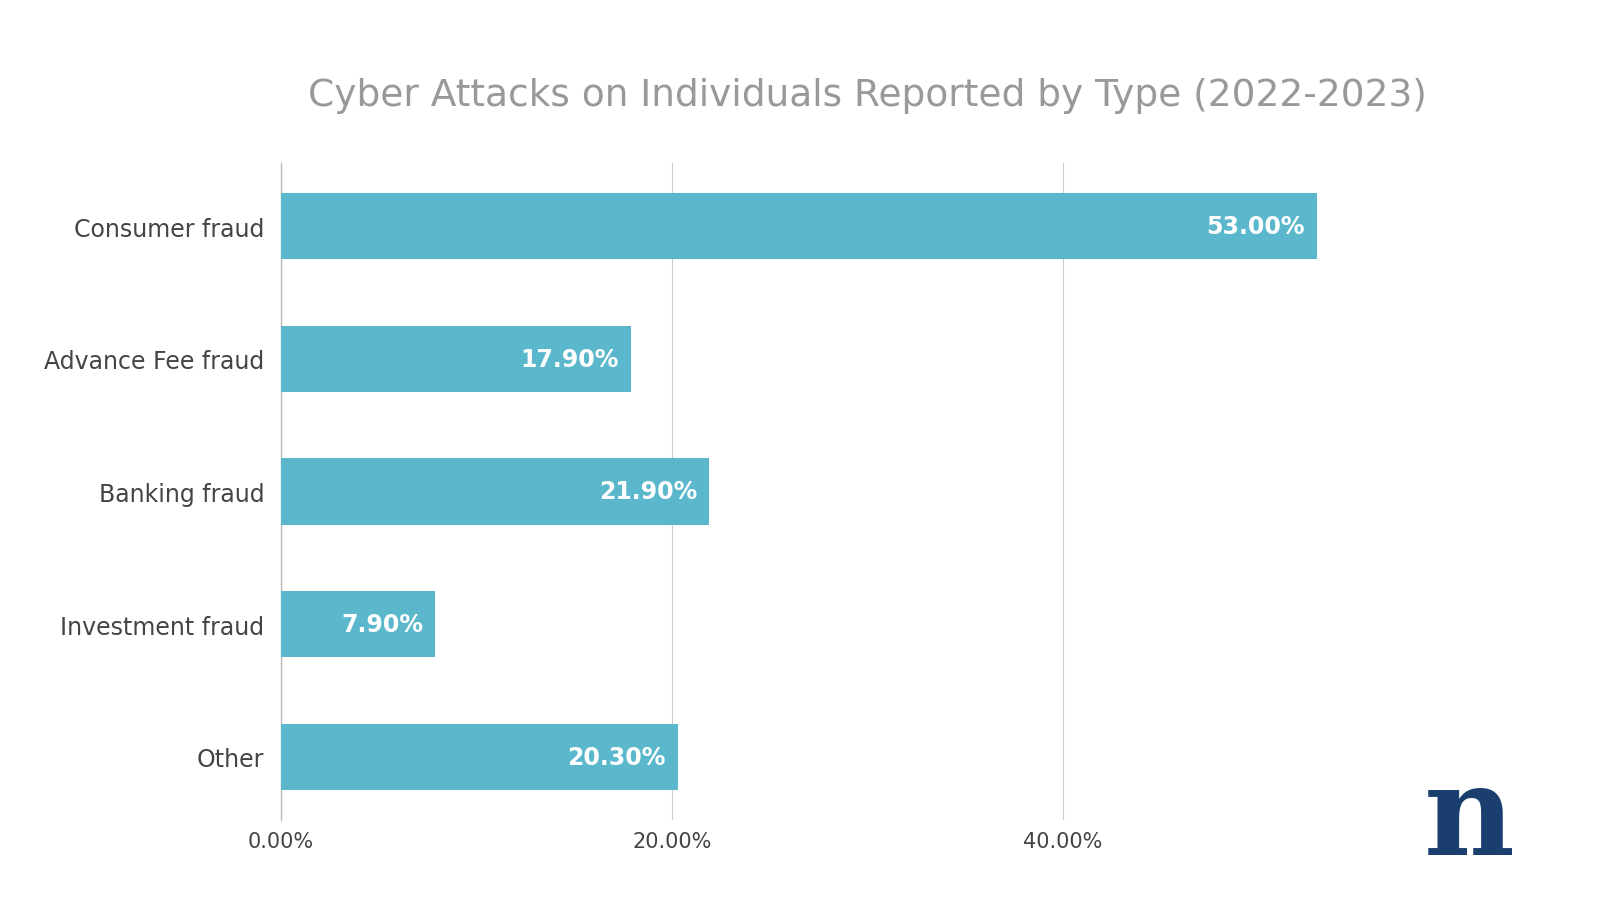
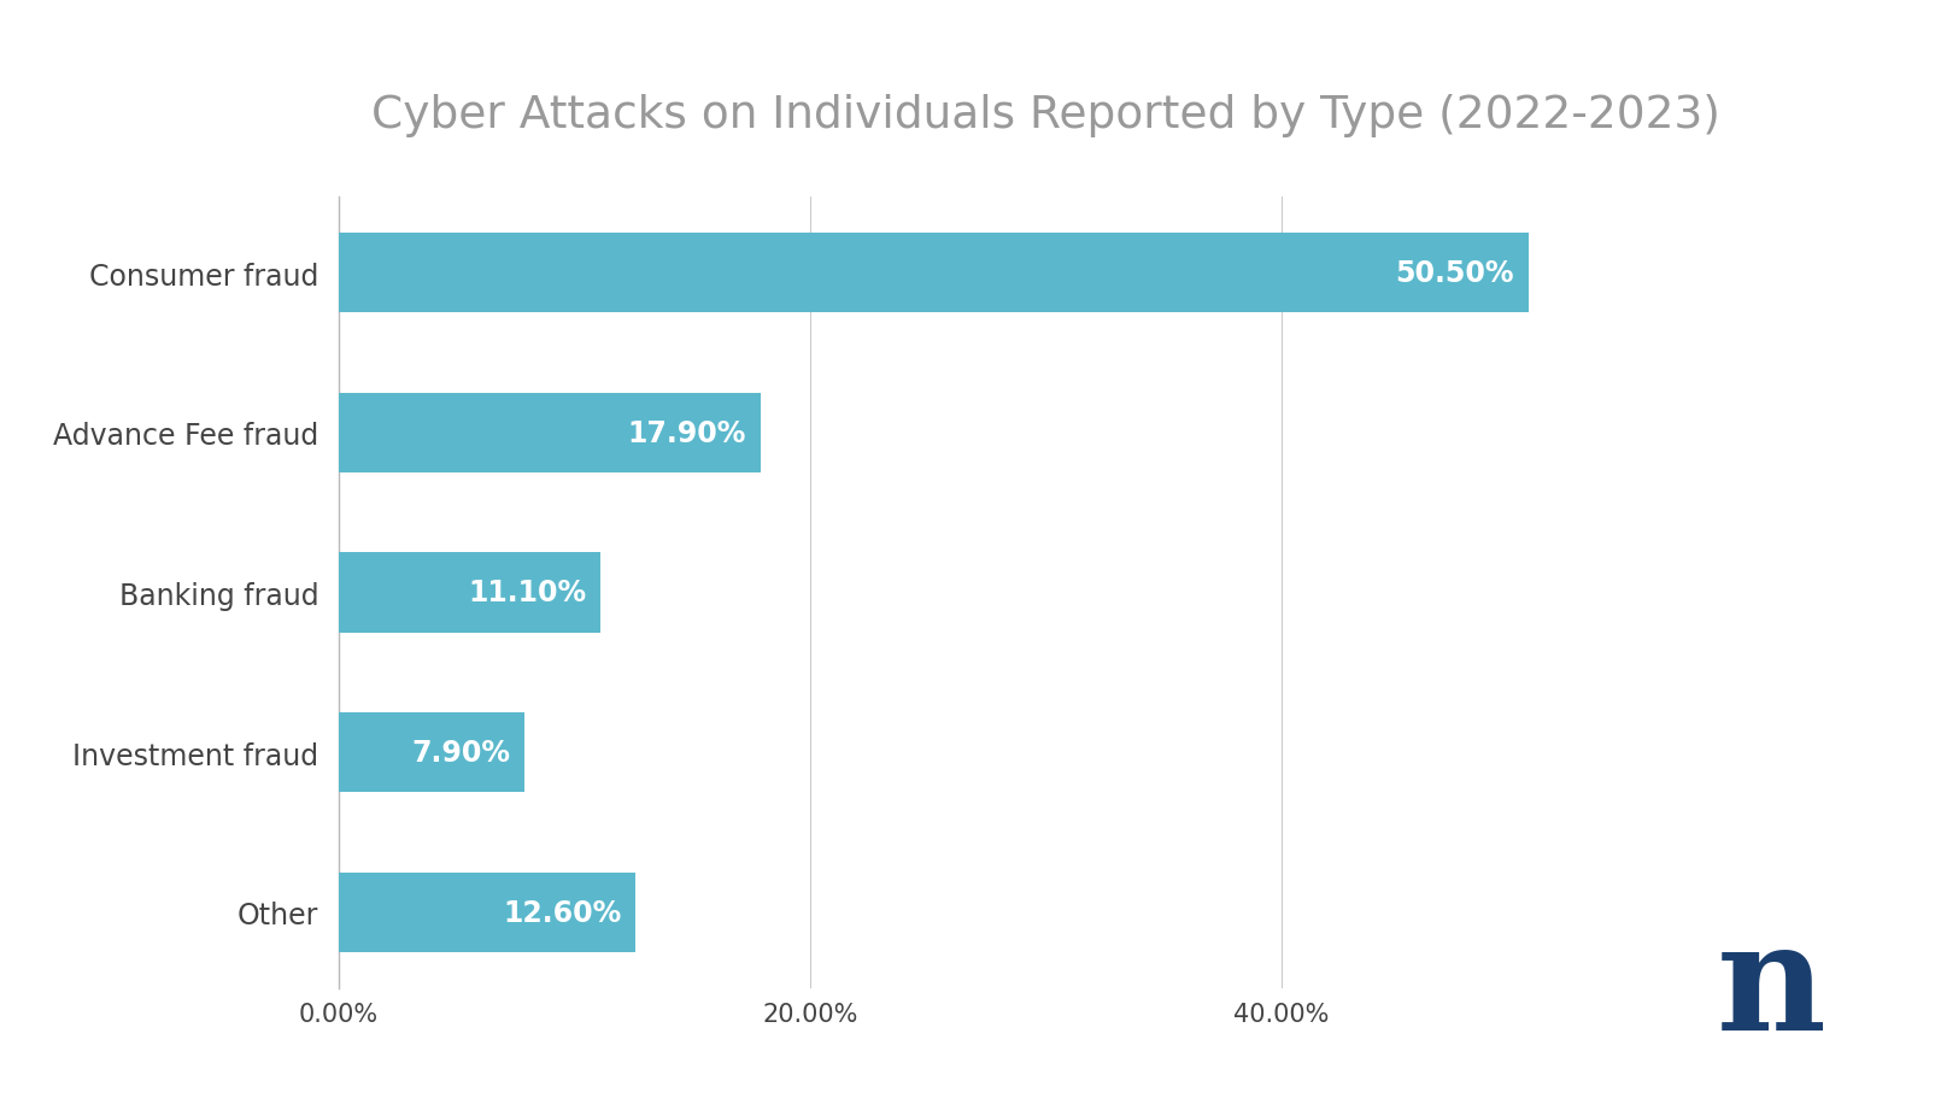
Consumer fraud: 53.00% -> 50.50%
Banking fraud: 21.90% -> 11.10%
Other: 20.30% -> 12.60%
